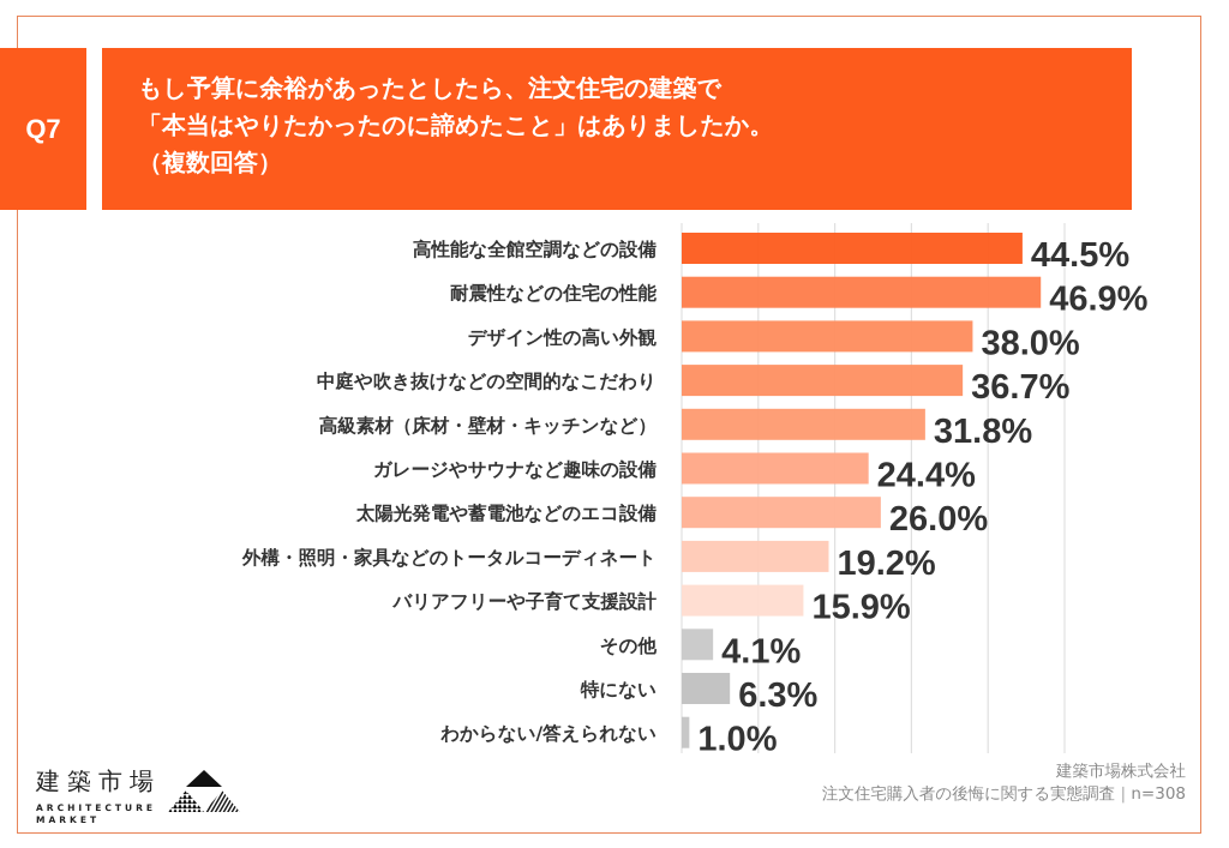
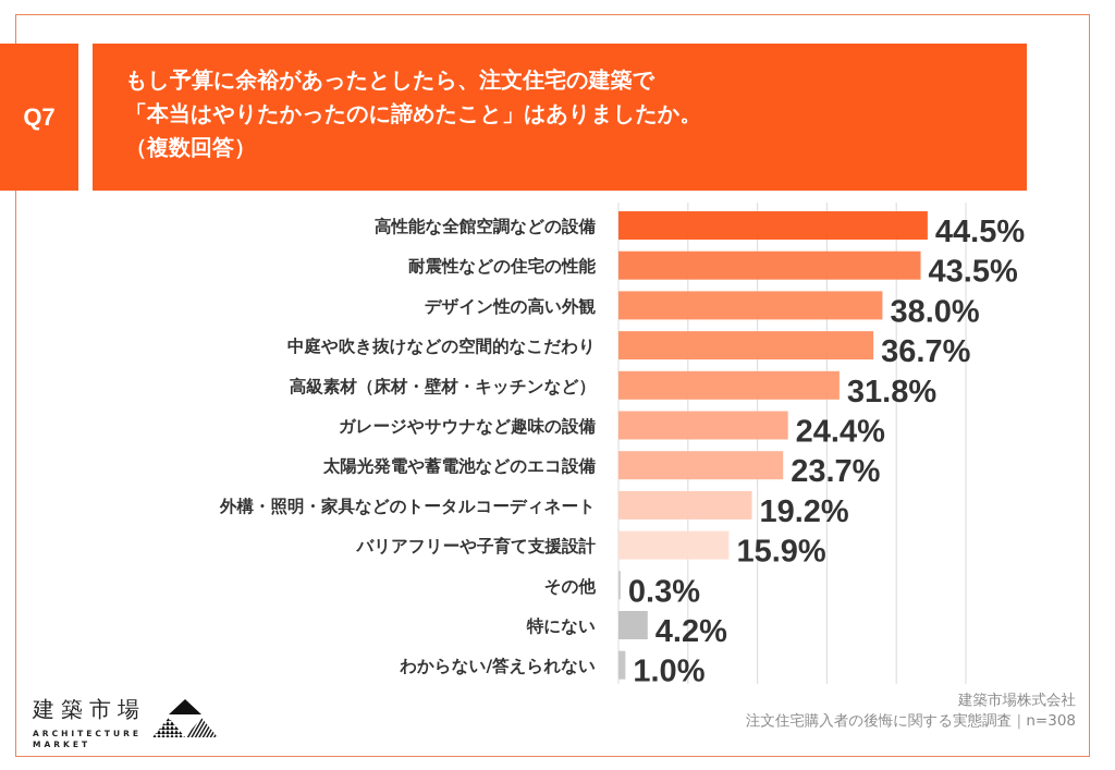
耐震性などの住宅の性能: 46.9% -> 43.5%
太陽光発電や蓄電池などのエコ設備: 26.0% -> 23.7%
その他: 4.1% -> 0.3%
特にない: 6.3% -> 4.2%
